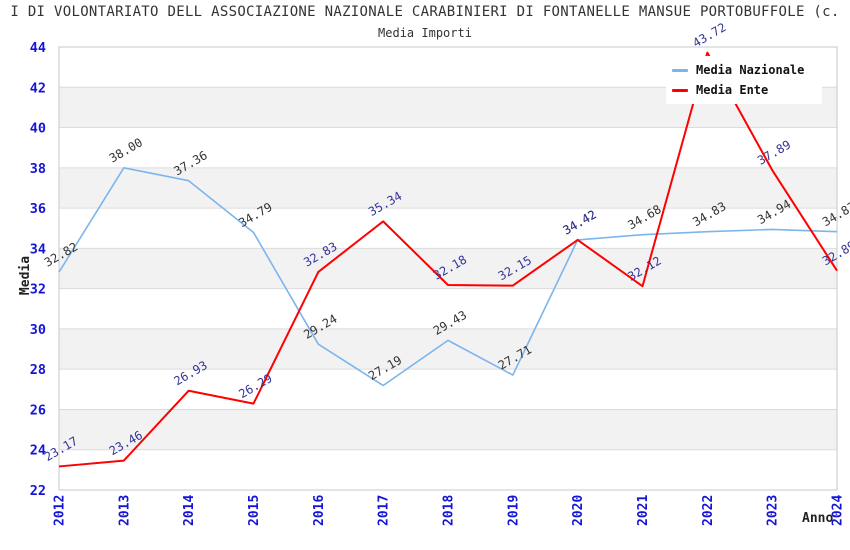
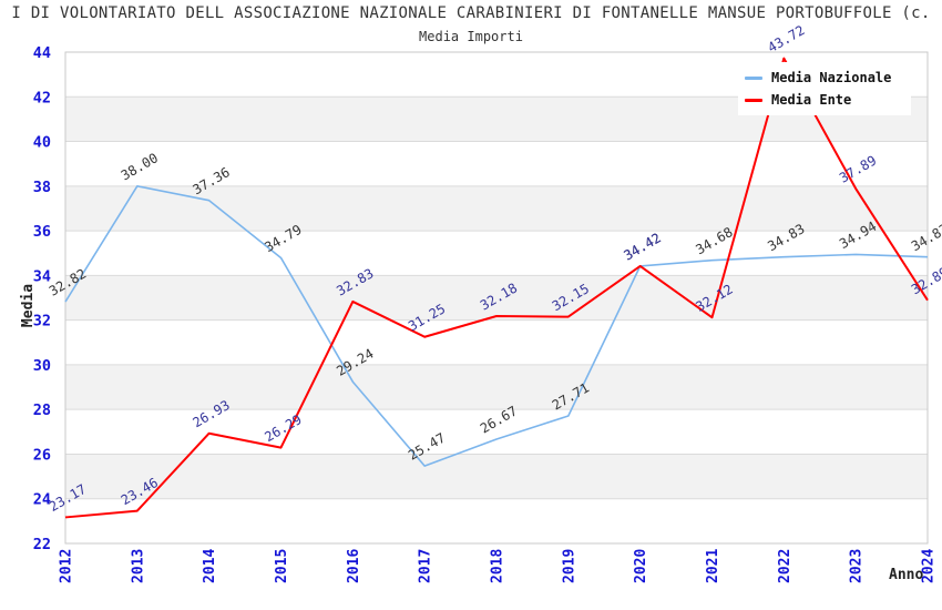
Media Nazionale/2017: 27.19 -> 25.47
Media Ente/2017: 35.34 -> 31.25
Media Nazionale/2018: 29.43 -> 26.67
